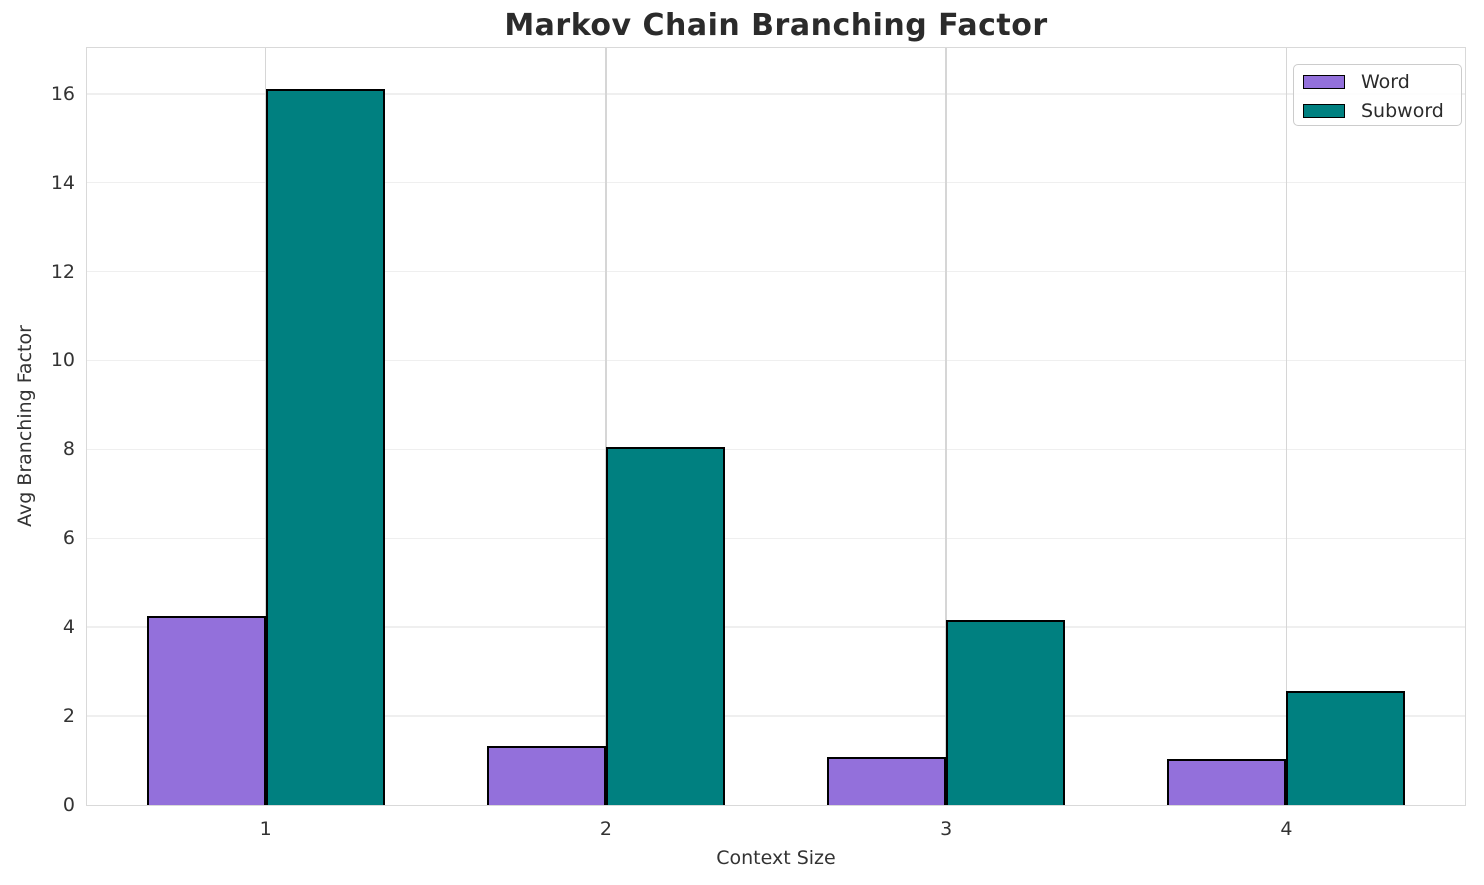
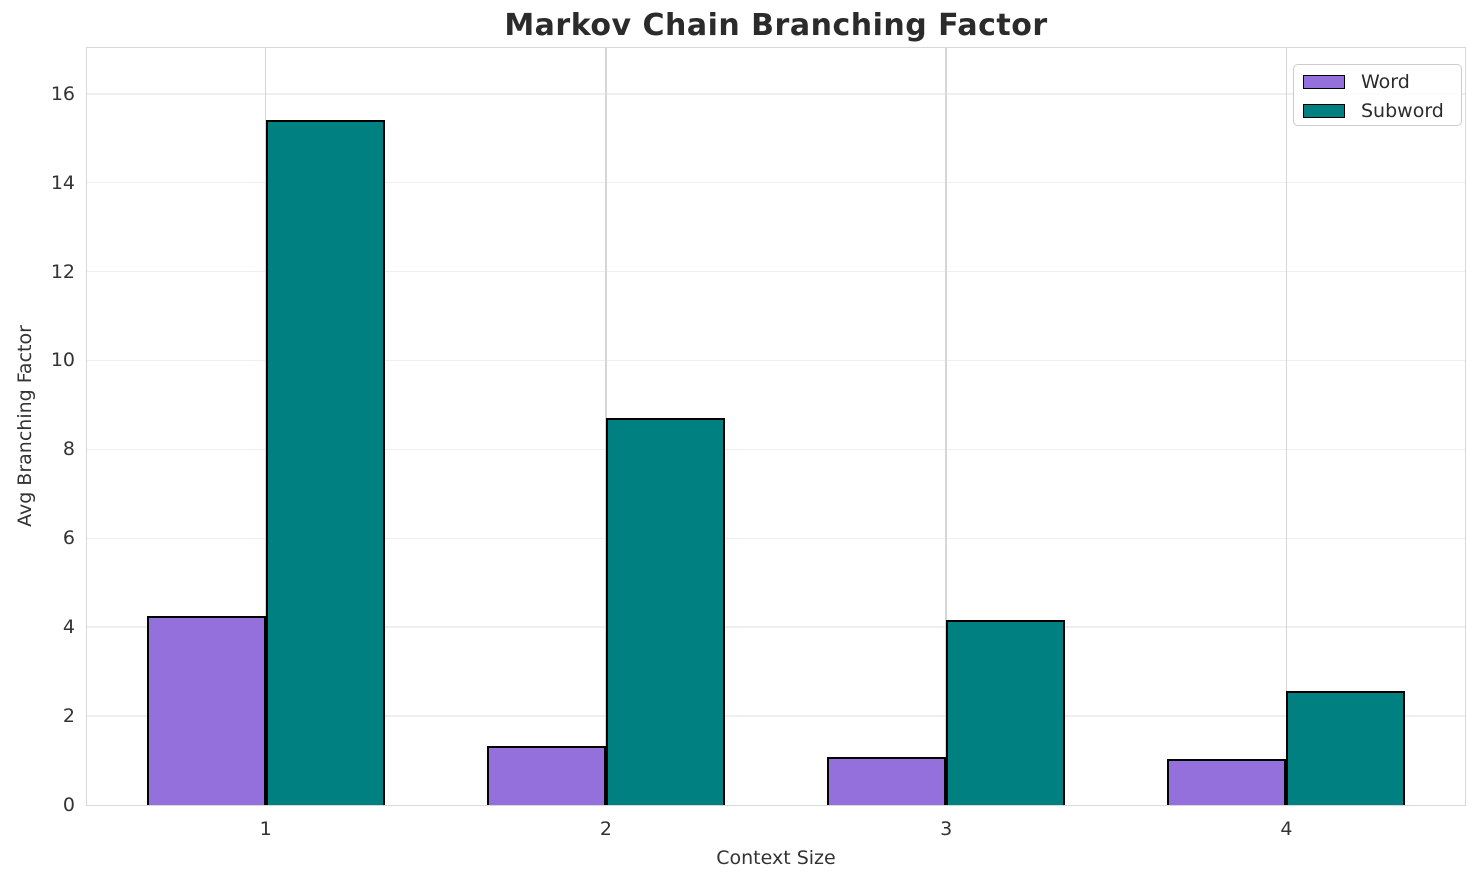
Subword/1: 16.1 -> 15.4
Subword/2: 8.1 -> 8.7
